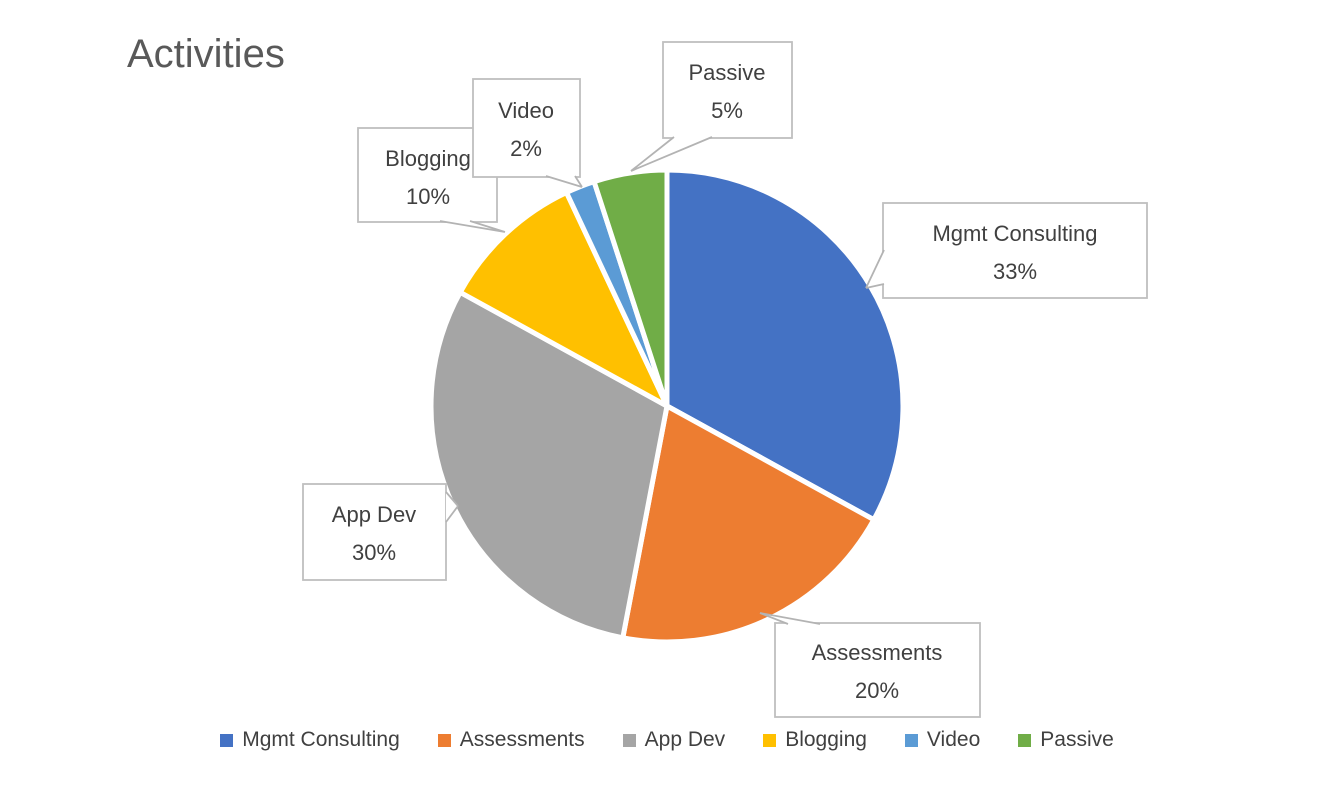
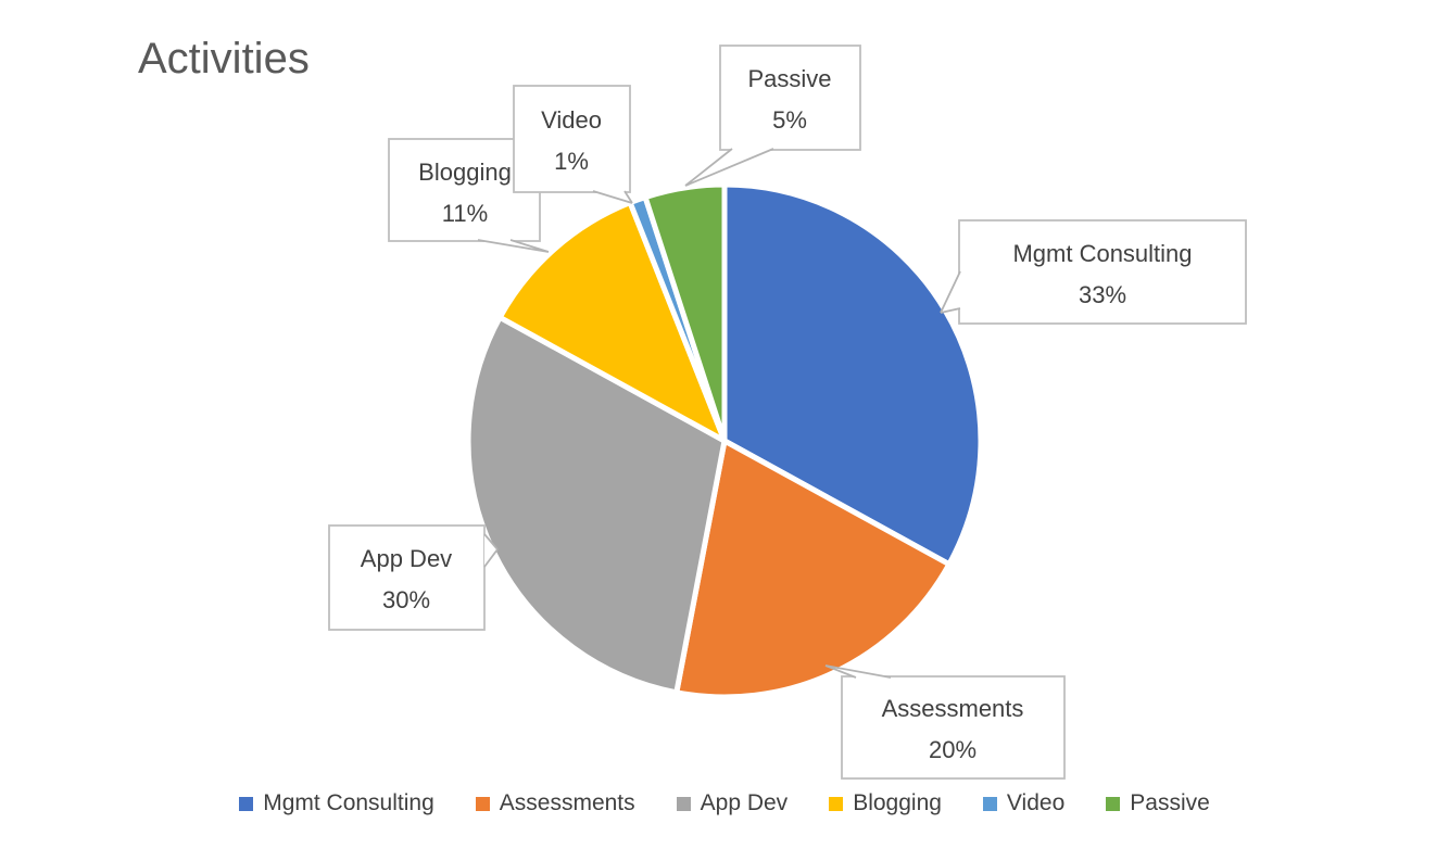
Blogging: 10% -> 11%
Video: 2% -> 1%
